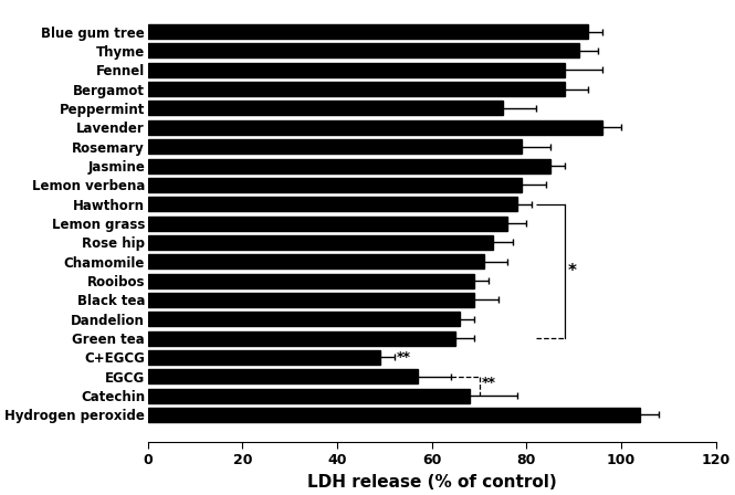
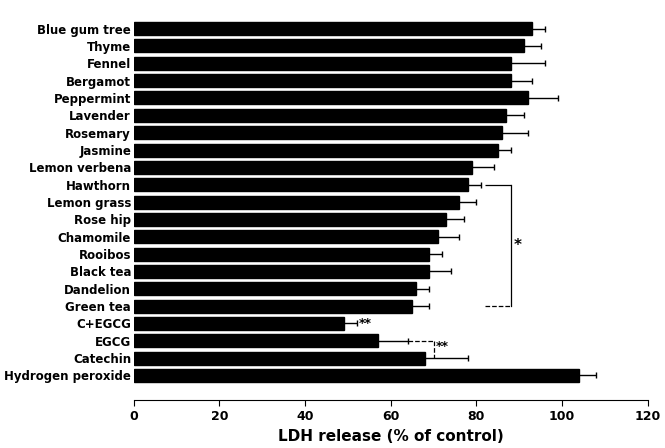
Peppermint: 75 -> 92
Lavender: 96 -> 87
Rosemary: 79 -> 86
